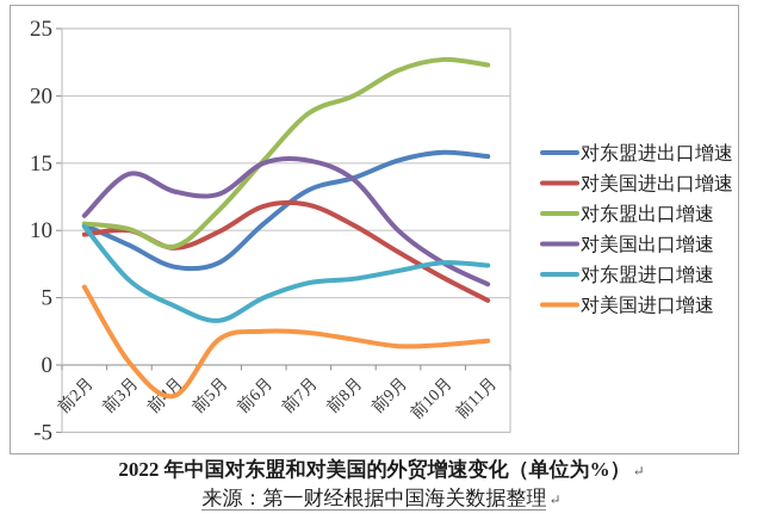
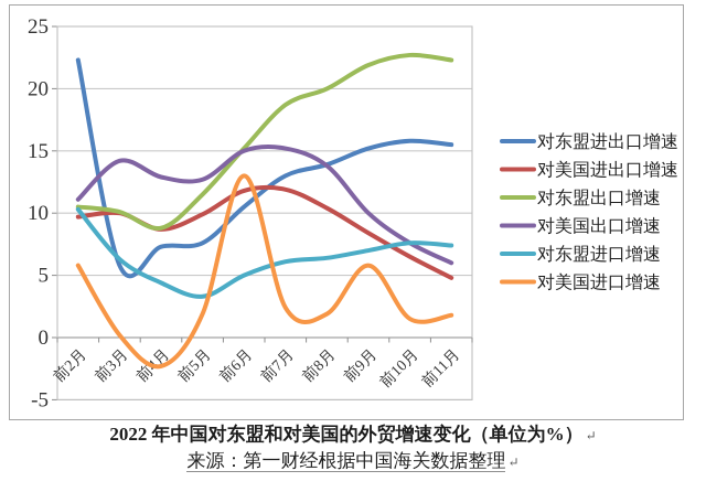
对东盟进出口增速/前2月: 10.4 -> 22.3
对东盟进出口增速/前3月: 8.9 -> 5.8
对美国进口增速/前6月: 2.5 -> 13.0
对美国进口增速/前9月: 1.4 -> 5.8
